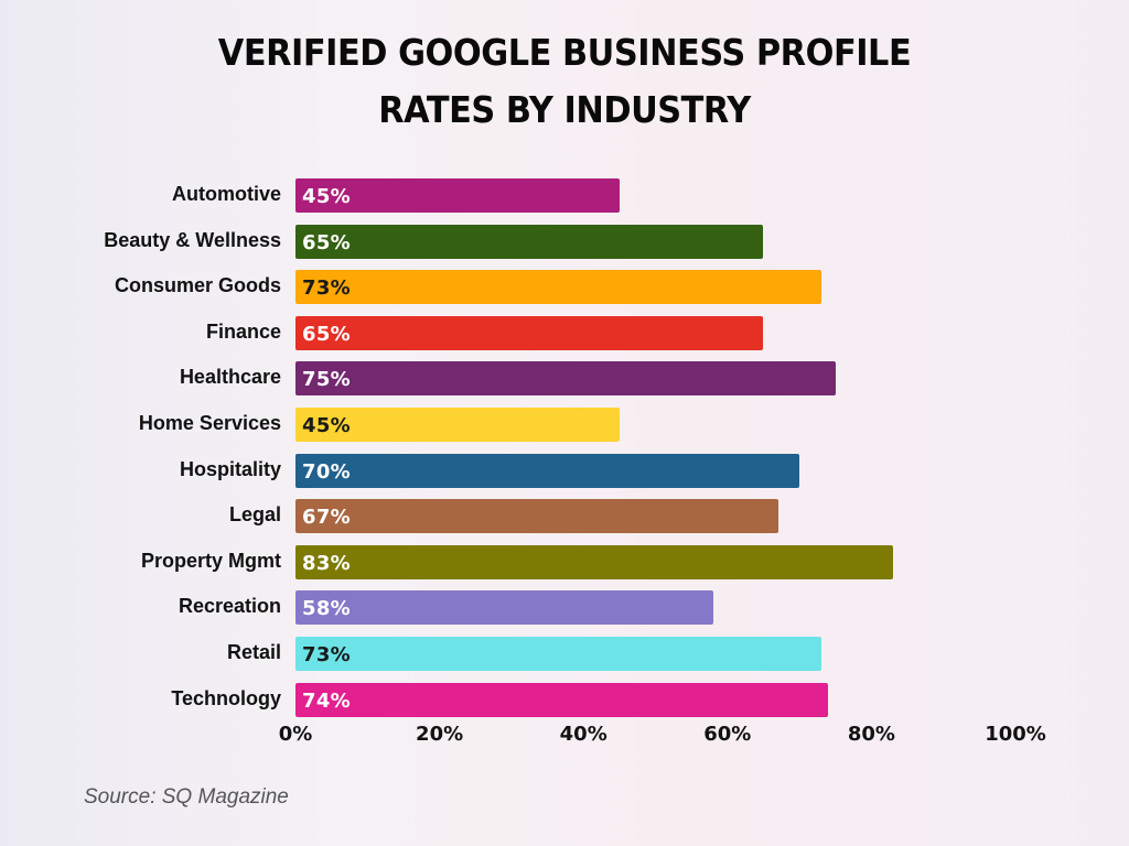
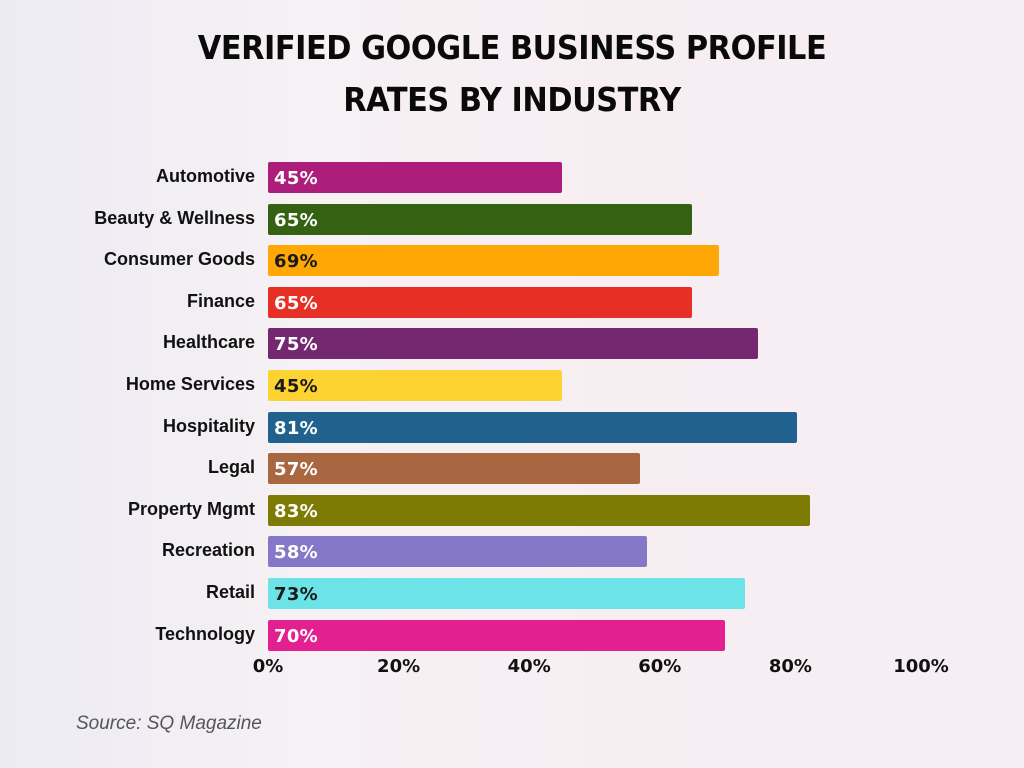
Consumer Goods: 73% -> 69%
Hospitality: 70% -> 81%
Legal: 67% -> 57%
Technology: 74% -> 70%
